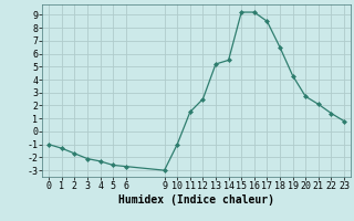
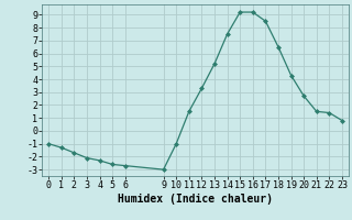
12: 2.5 -> 3.3
14: 5.5 -> 7.5
21: 2.1 -> 1.5
